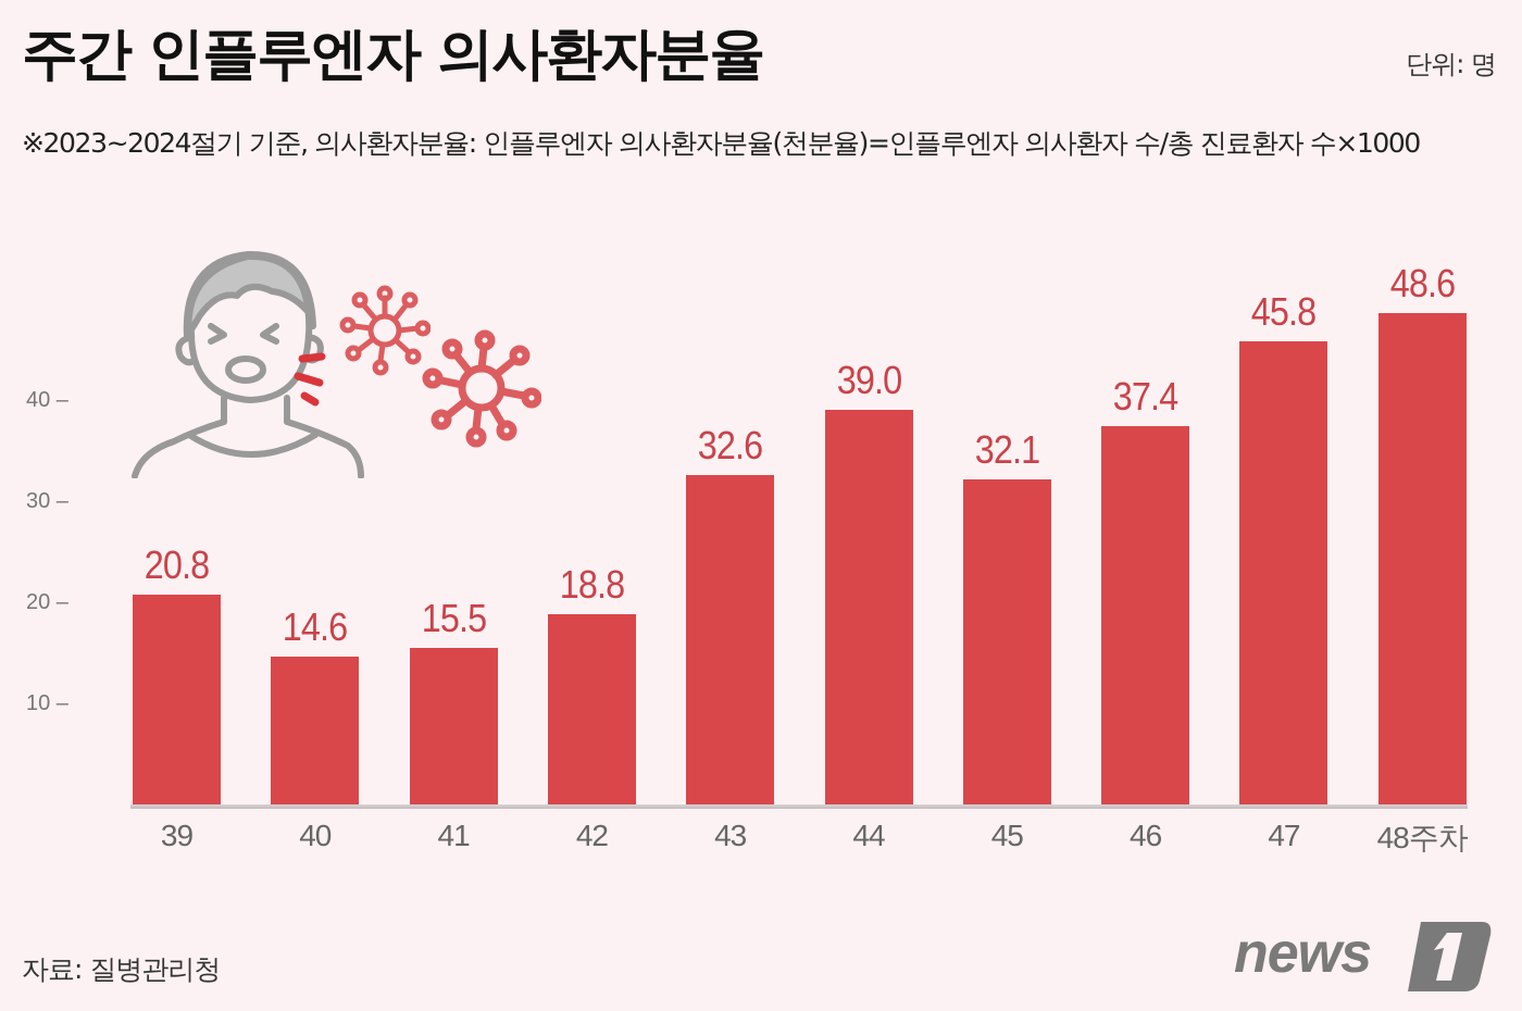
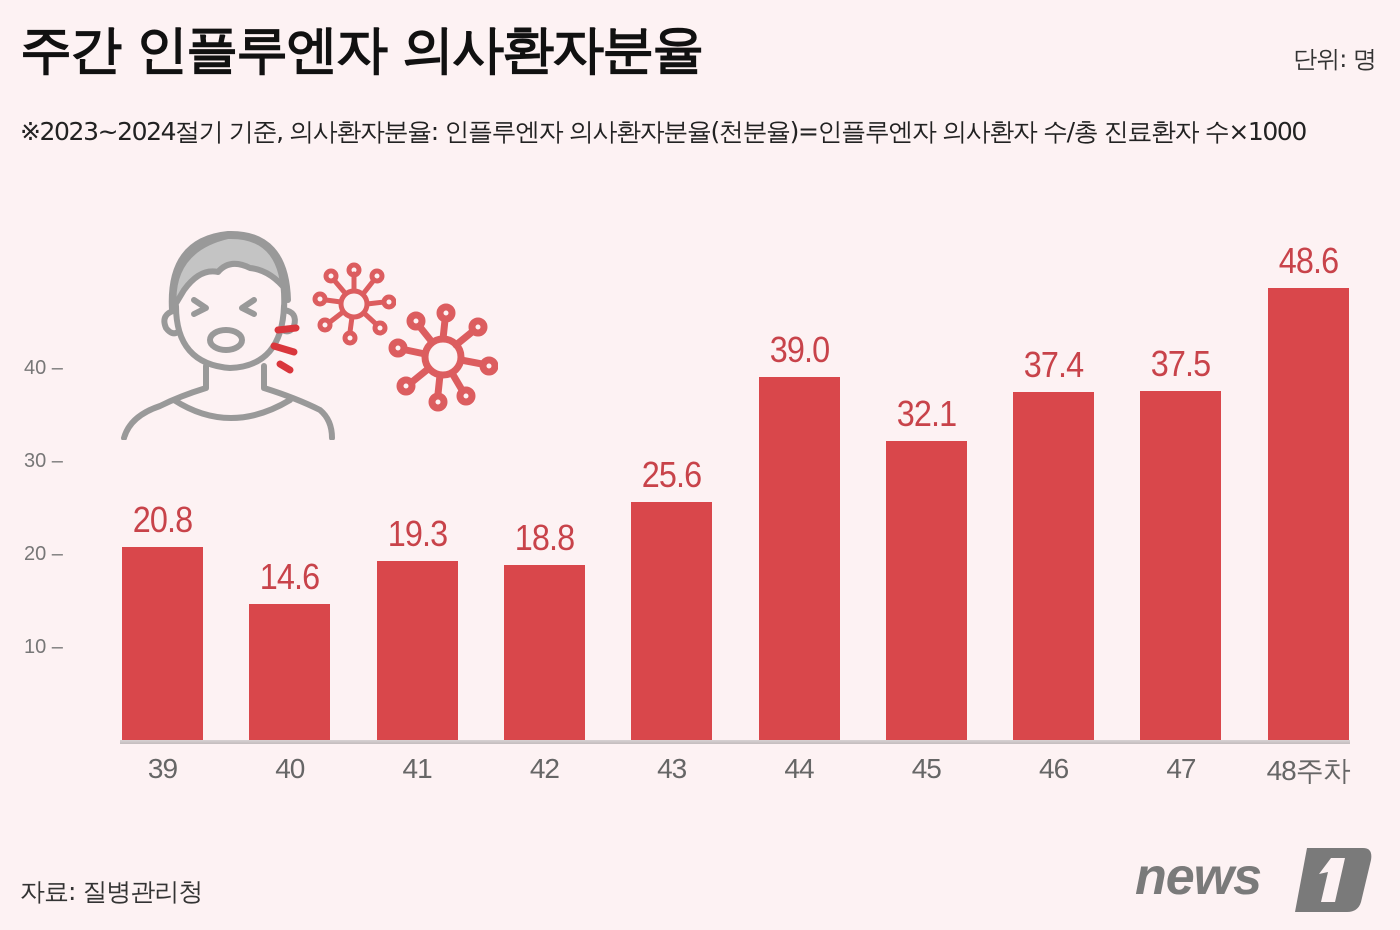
41: 15.5 -> 19.3
43: 32.6 -> 25.6
47: 45.8 -> 37.5
